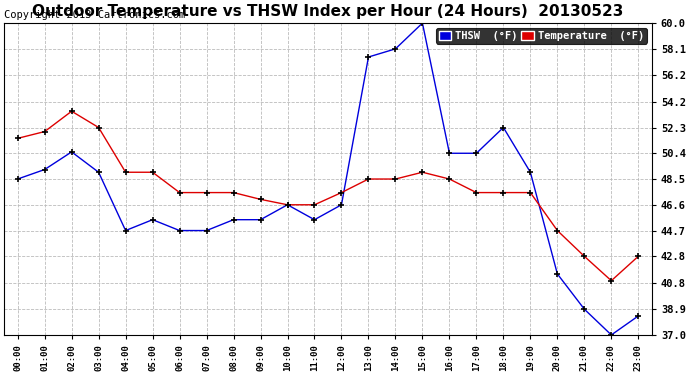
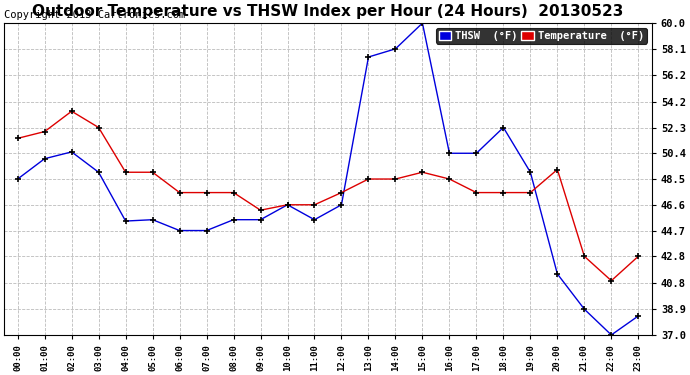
THSW (°F)/01:00: 49.2 -> 50.0
THSW (°F)/04:00: 44.7 -> 45.4
Temperature (°F)/09:00: 47.0 -> 46.2
Temperature (°F)/20:00: 44.7 -> 49.2
